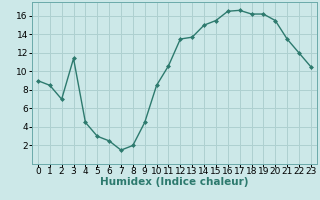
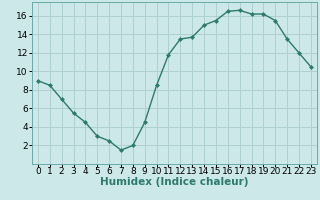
3: 11.4 -> 5.5
11: 10.6 -> 11.8
